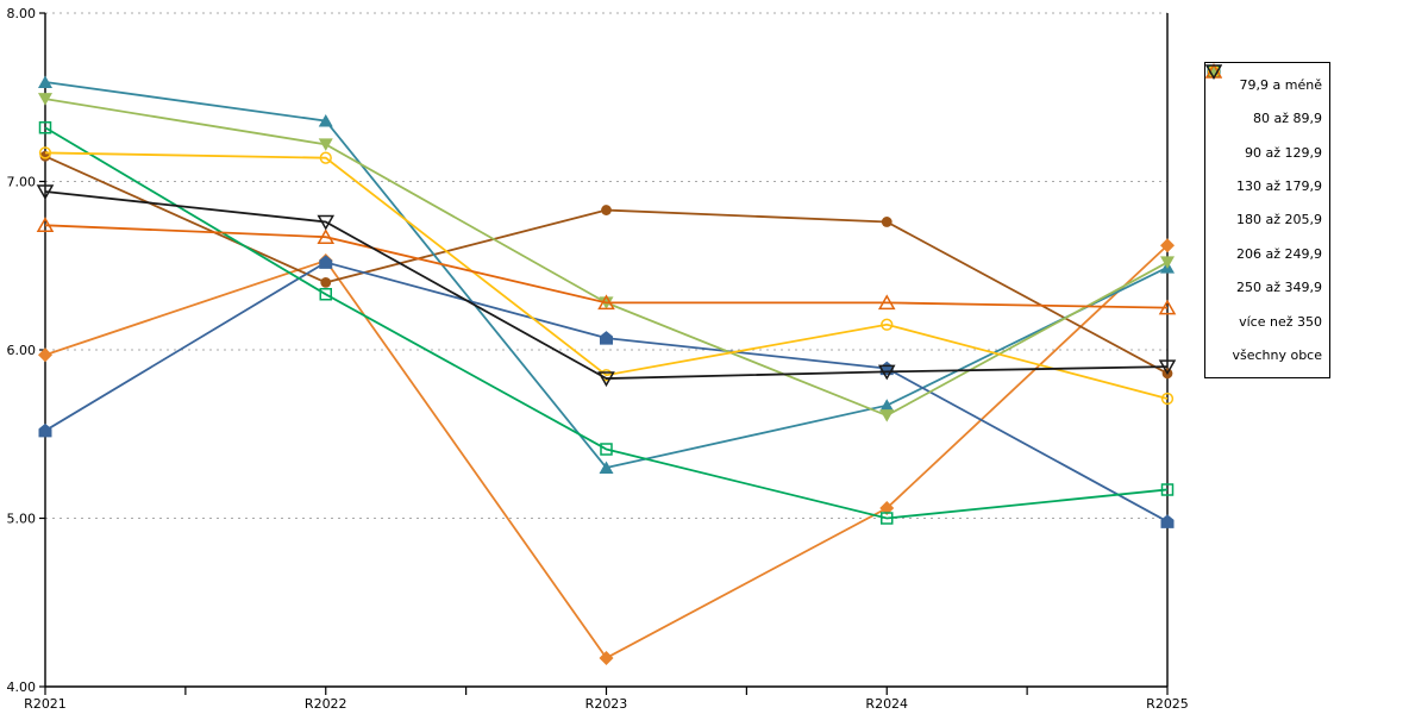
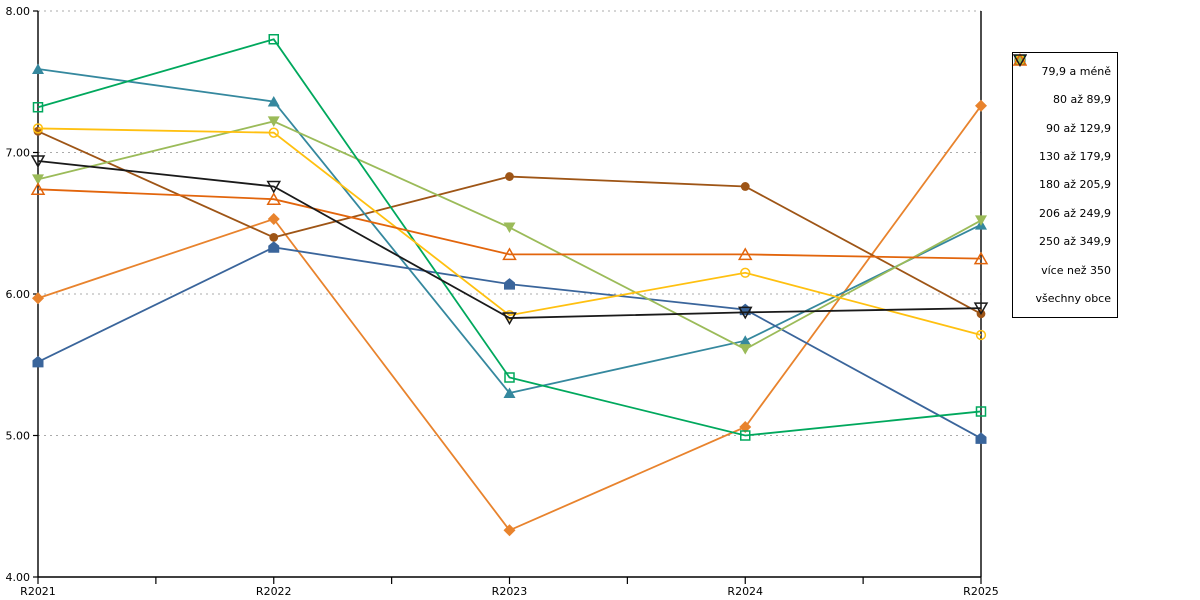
180 až 205,9/R2021: 7.49 -> 6.81
130 až 179,9/R2022: 6.52 -> 6.33
206 až 249,9/R2022: 6.33 -> 7.80
79,9 a méně/R2023: 4.17 -> 4.33
180 až 205,9/R2023: 6.28 -> 6.47
79,9 a méně/R2025: 6.62 -> 7.33
